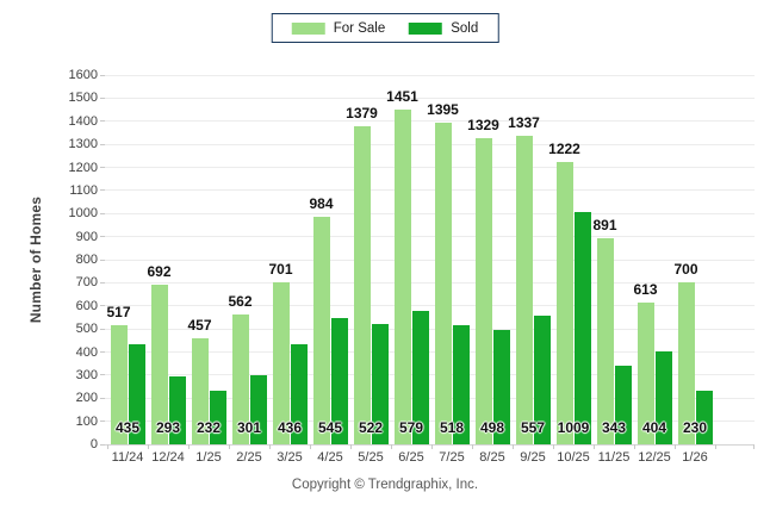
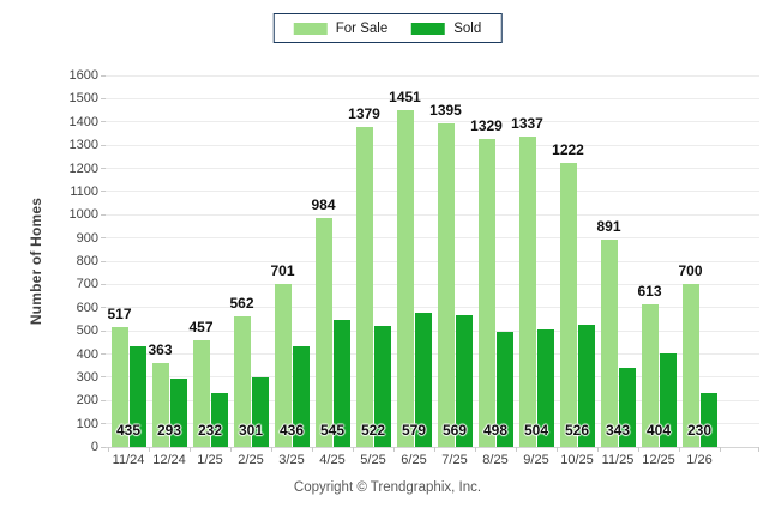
For Sale/12/24: 692 -> 363
Sold/7/25: 518 -> 569
Sold/9/25: 557 -> 504
Sold/10/25: 1009 -> 526
